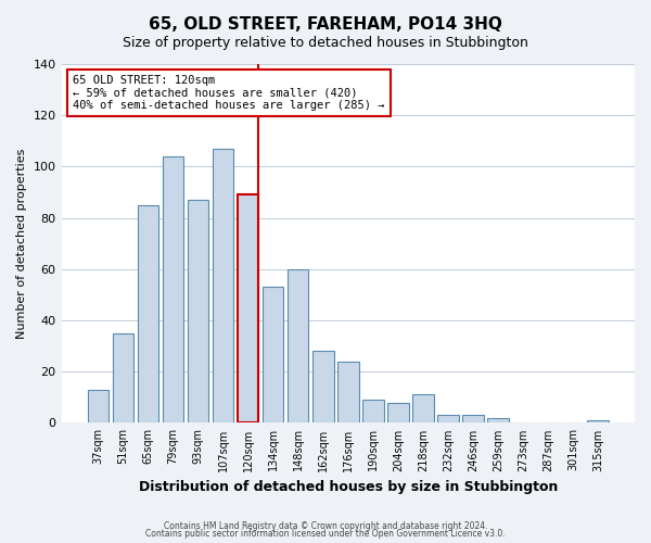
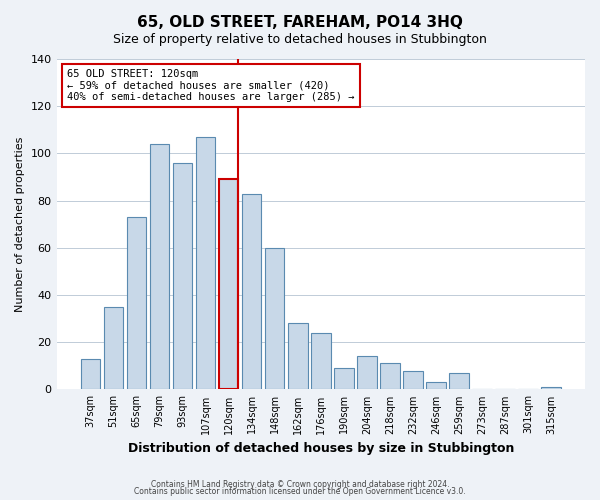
65sqm: 85 -> 73
93sqm: 87 -> 96
134sqm: 53 -> 83
204sqm: 8 -> 14
232sqm: 3 -> 8
259sqm: 2 -> 7
